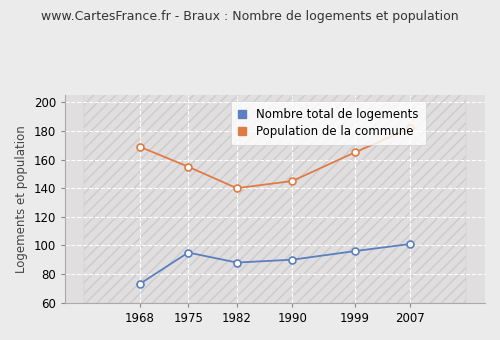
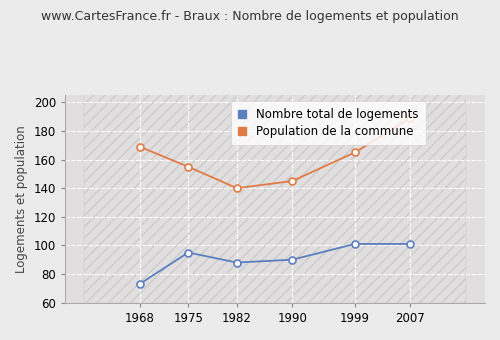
Nombre total de logements/1999: 96 -> 101
Population de la commune/2007: 182 -> 189
